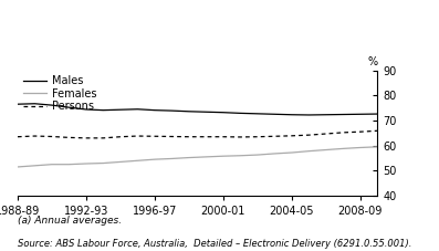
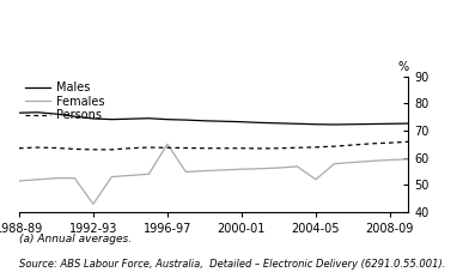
Females/1992-93: 52.8 -> 43.0
Females/1996-97: 54.5 -> 65.0
Females/2004-05: 57.2 -> 52.0
